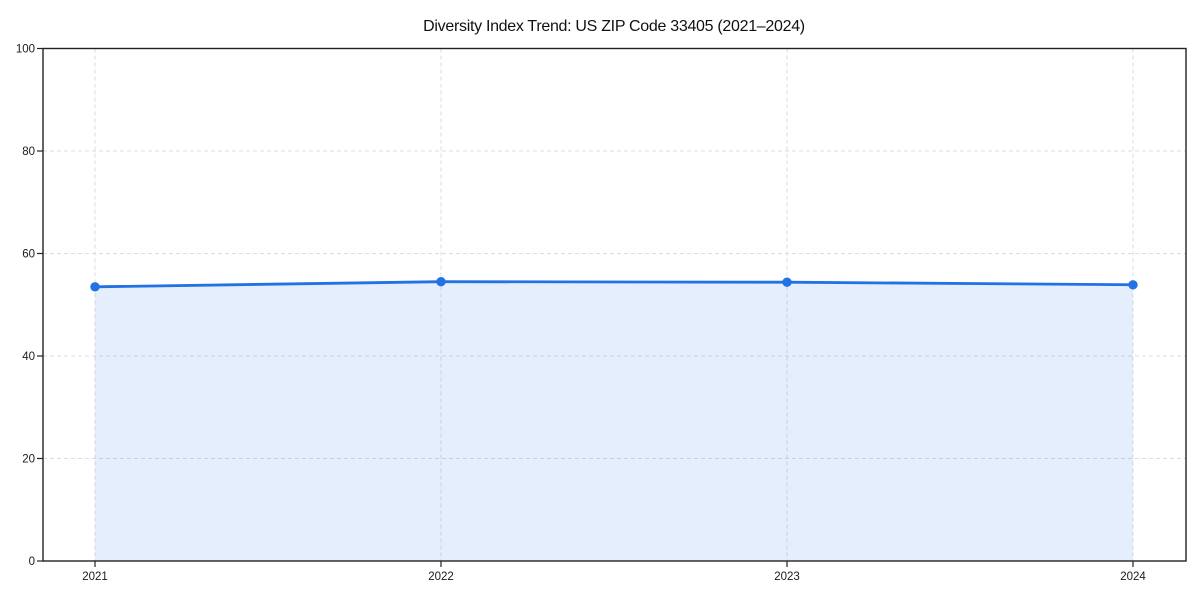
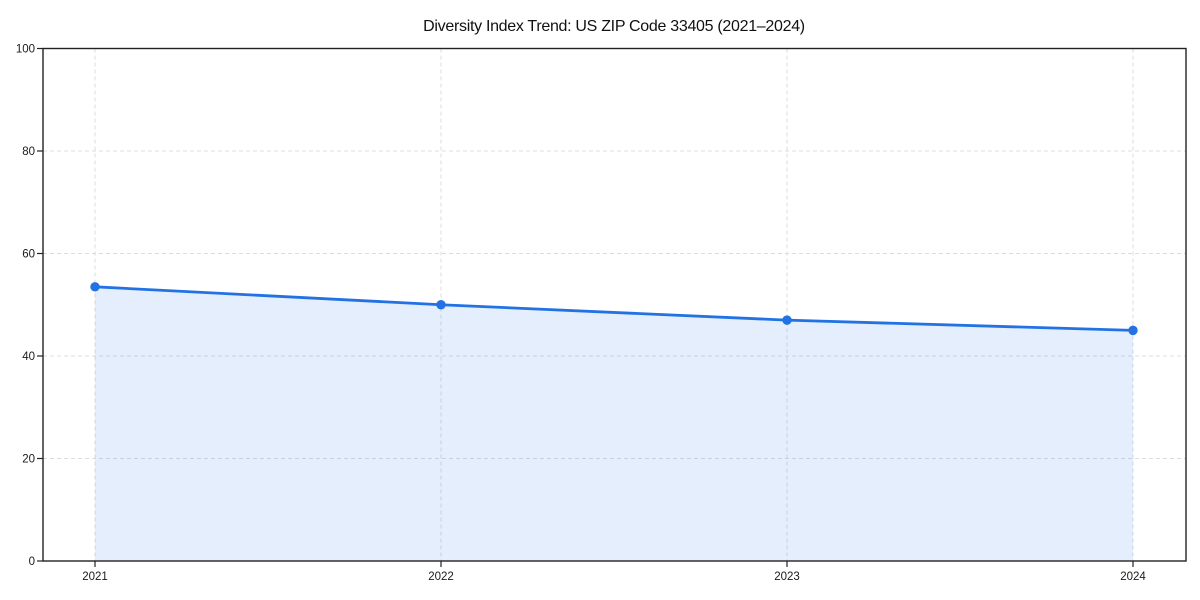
2022: 54 -> 50
2023: 54 -> 47
2024: 54 -> 45
